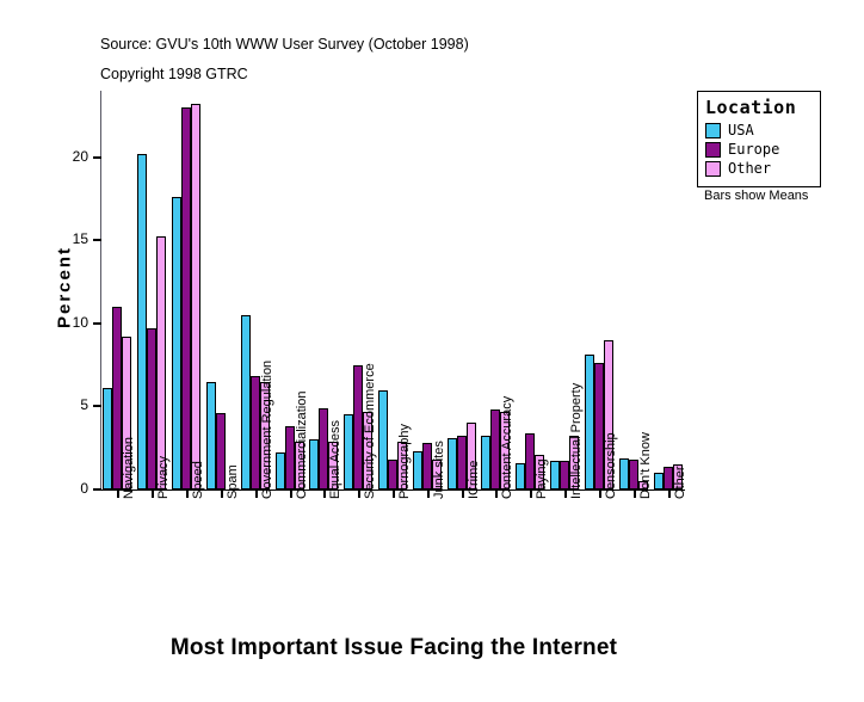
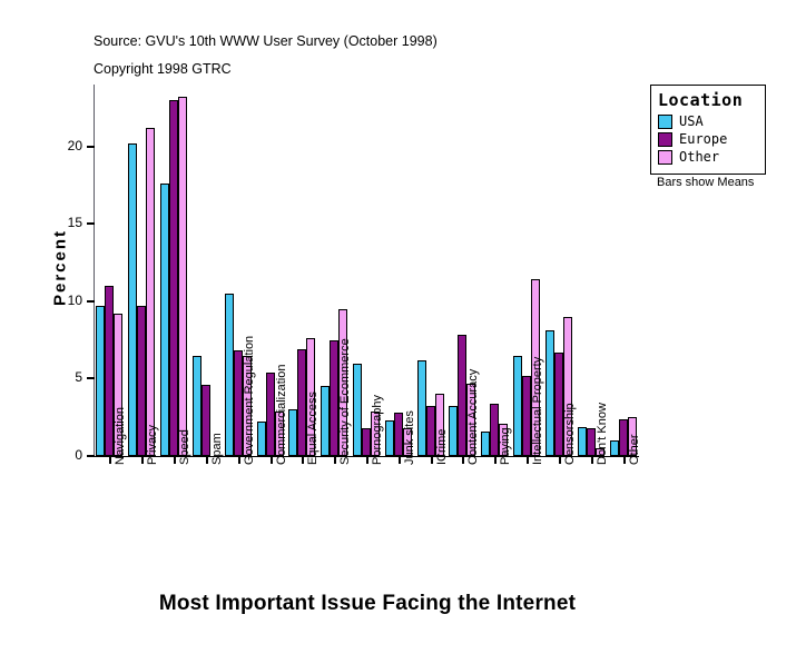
USA/Navigation: 6.1 -> 9.7
Other/Privacy: 15.2 -> 21.2
Europe/Commercialization: 3.8 -> 5.4
Europe/Equal Access: 4.9 -> 6.9
Other/Equal Access: 2.9 -> 7.6
Other/Security of Ecommerce: 4.7 -> 9.5
USA/ICrime: 3.1 -> 6.2
Europe/Content Accuracy: 4.8 -> 7.8
USA/Intellectual Property: 1.7 -> 6.5
Europe/Intellectual Property: 1.7 -> 5.2
Other/Intellectual Property: 3.2 -> 11.4
Europe/Censorship: 7.6 -> 6.7
Europe/Other: 1.4 -> 2.4
Other/Other: 1.5 -> 2.5
